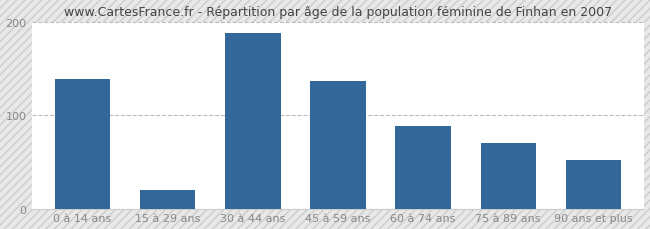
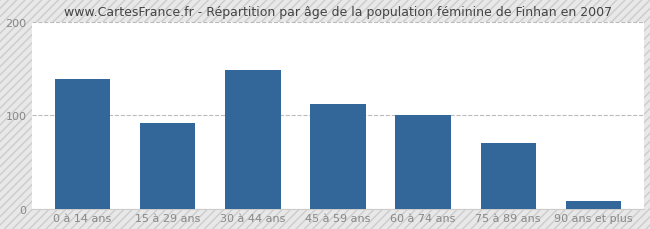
15 à 29 ans: 20 -> 92
30 à 44 ans: 188 -> 148
45 à 59 ans: 136 -> 112
60 à 74 ans: 88 -> 100
90 ans et plus: 52 -> 8
